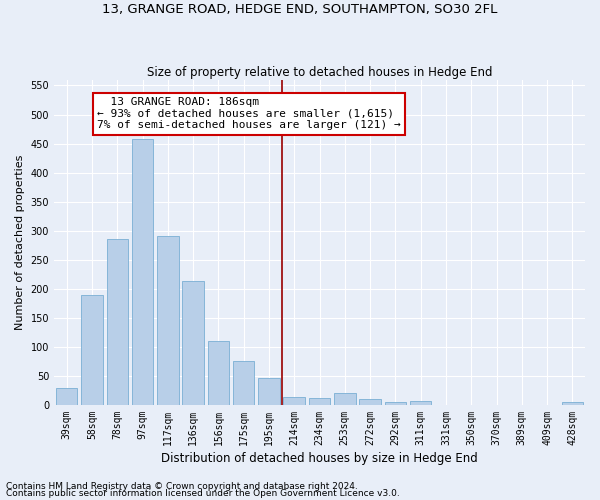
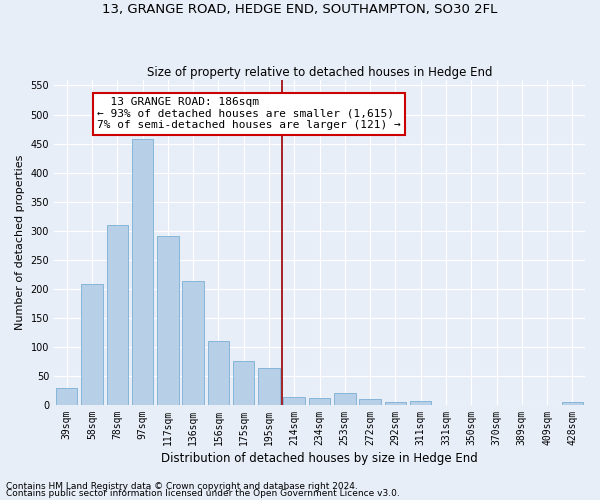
58sqm: 190 -> 208
78sqm: 285 -> 310
195sqm: 47 -> 64
